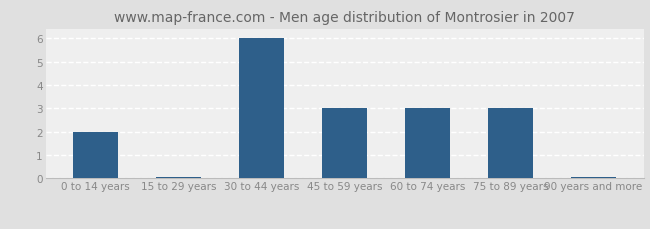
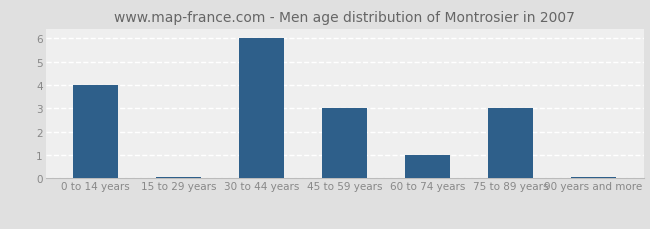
0 to 14 years: 2.00 -> 4.00
60 to 74 years: 3.00 -> 1.00
